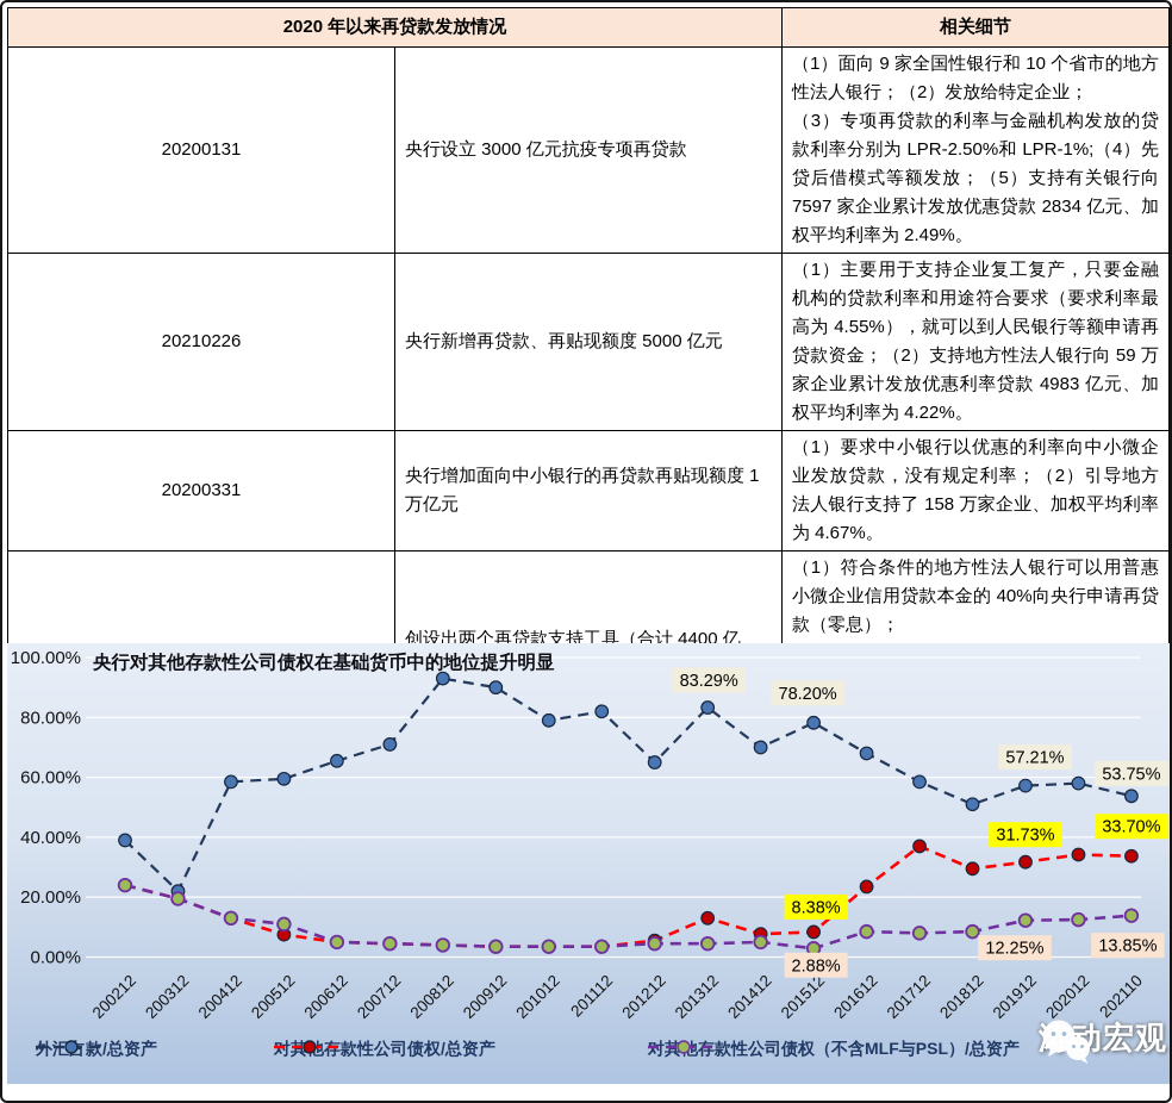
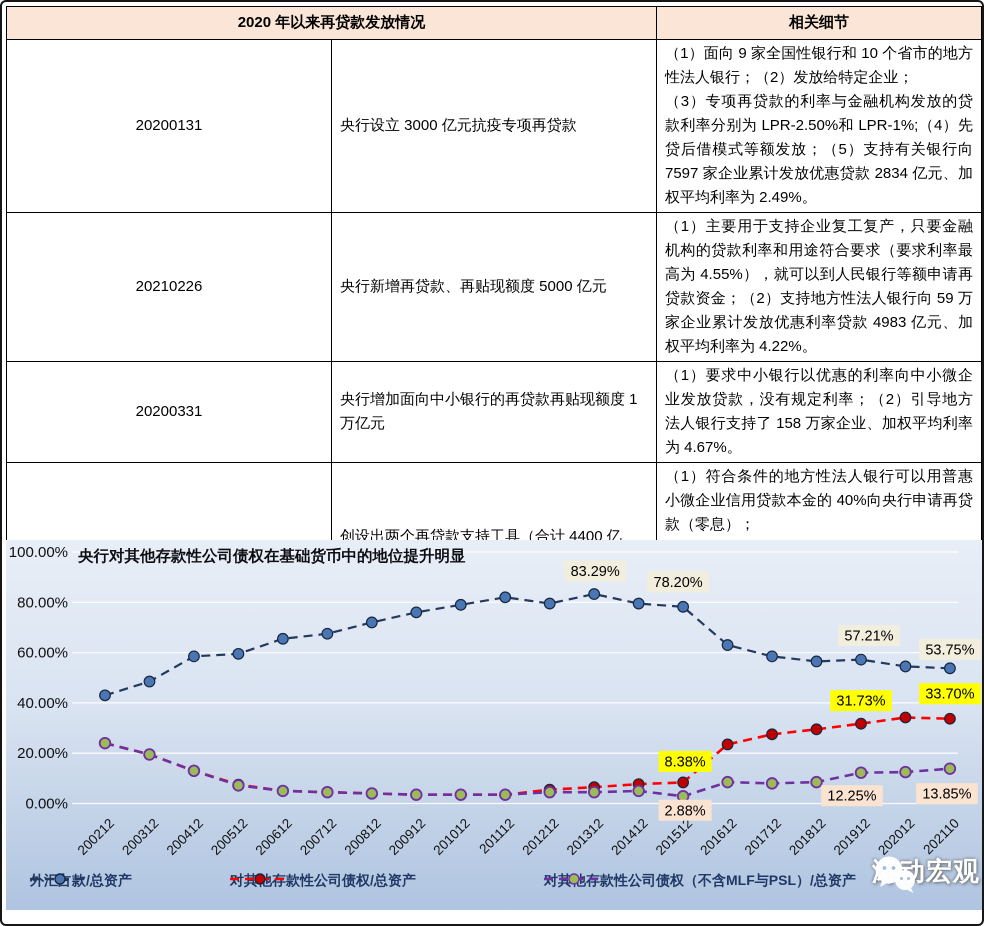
外汇占款/总资产/200212: 39% -> 43%
外汇占款/总资产/200312: 22% -> 48%
对其他存款性公司债权（不含MLF与PSL）/总资产/200512: 11% -> 7%
外汇占款/总资产/200712: 71% -> 68%
外汇占款/总资产/200812: 93% -> 72%
外汇占款/总资产/200912: 90% -> 76%
外汇占款/总资产/201212: 65% -> 80%
对其他存款性公司债权/总资产/201312: 13% -> 6%
外汇占款/总资产/201412: 70% -> 80%
外汇占款/总资产/201612: 68% -> 63%
对其他存款性公司债权/总资产/201712: 37% -> 28%
外汇占款/总资产/201812: 51% -> 56%
外汇占款/总资产/202012: 58% -> 54%
